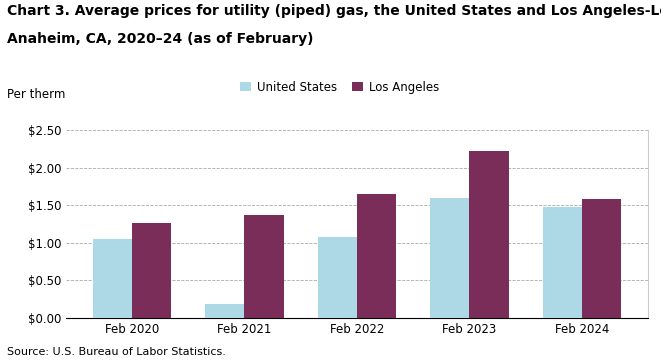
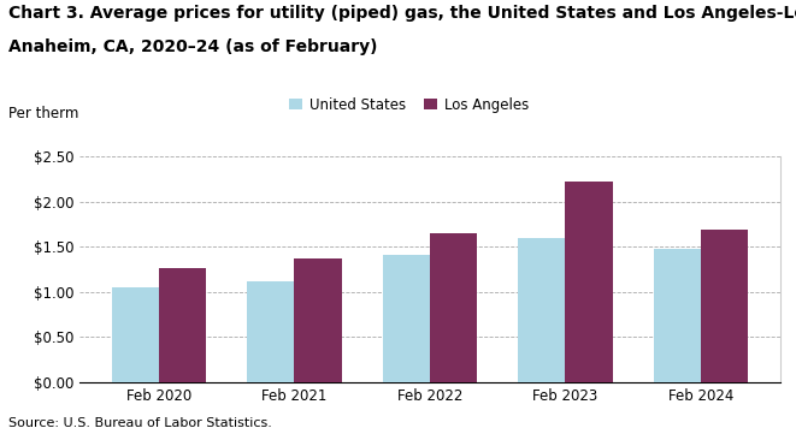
United States/Feb 2021: $0.18 -> $1.11
United States/Feb 2022: $1.08 -> $1.41
Los Angeles/Feb 2024: $1.58 -> $1.69
